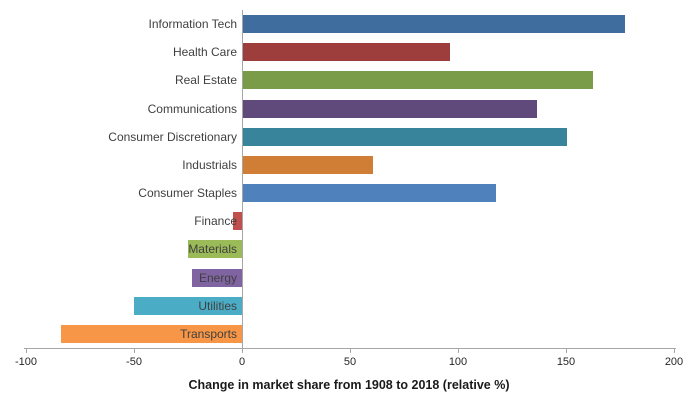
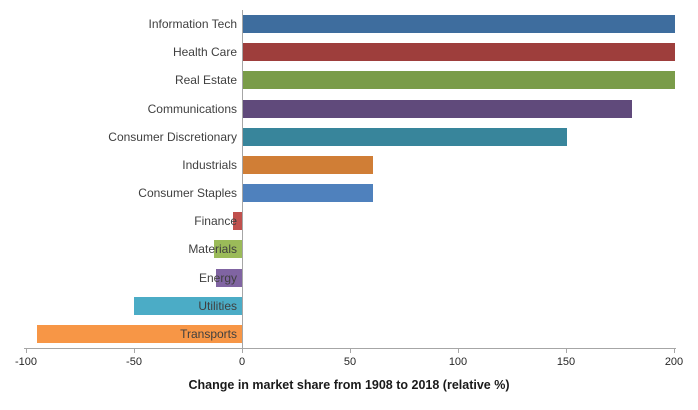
Information Tech: 177 -> 200
Health Care: 96 -> 200
Real Estate: 162 -> 200
Communications: 136 -> 180
Consumer Staples: 117 -> 60
Materials: -25 -> -13
Energy: -23 -> -12
Transports: -84 -> -95
